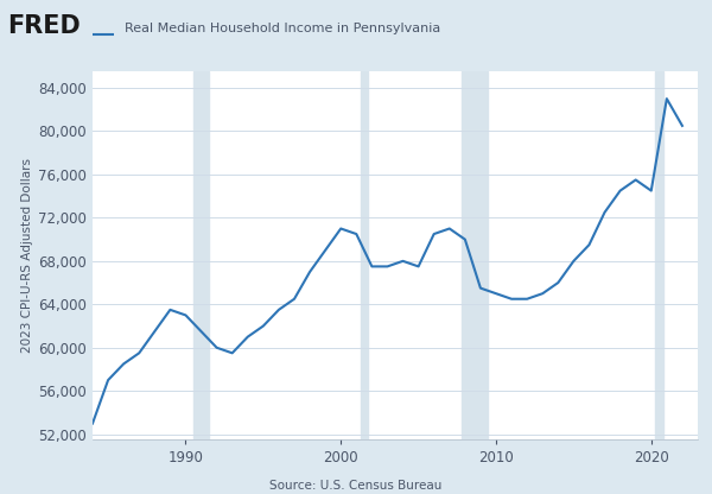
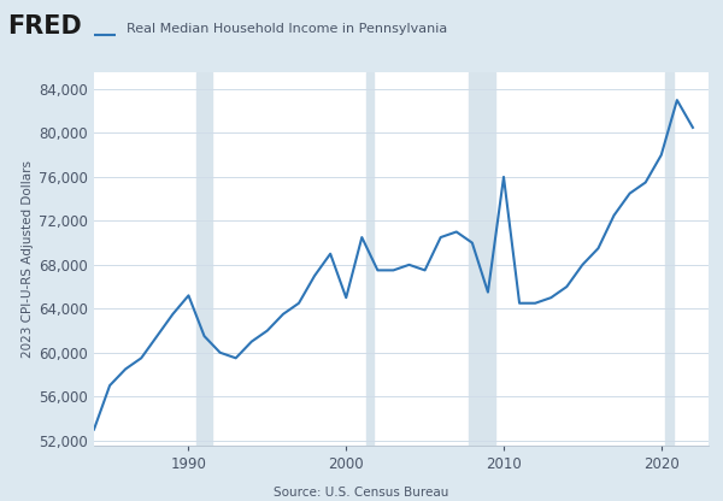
1990: 63,000 -> 65,200
2000: 71,000 -> 65,000
2010: 65,000 -> 76,000
2020: 74,500 -> 78,000
